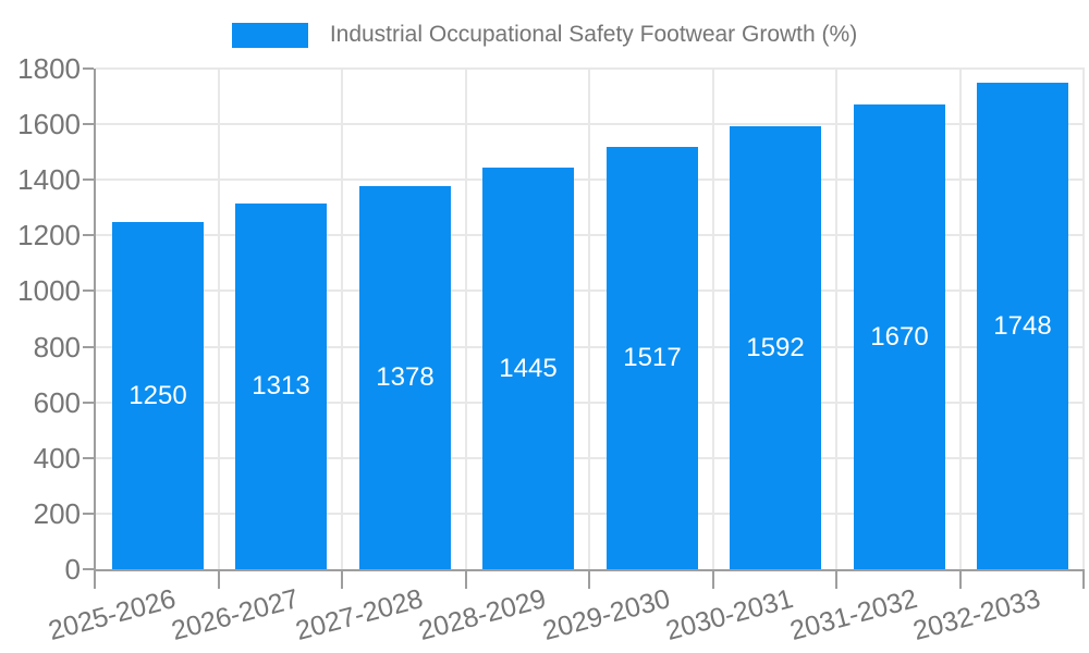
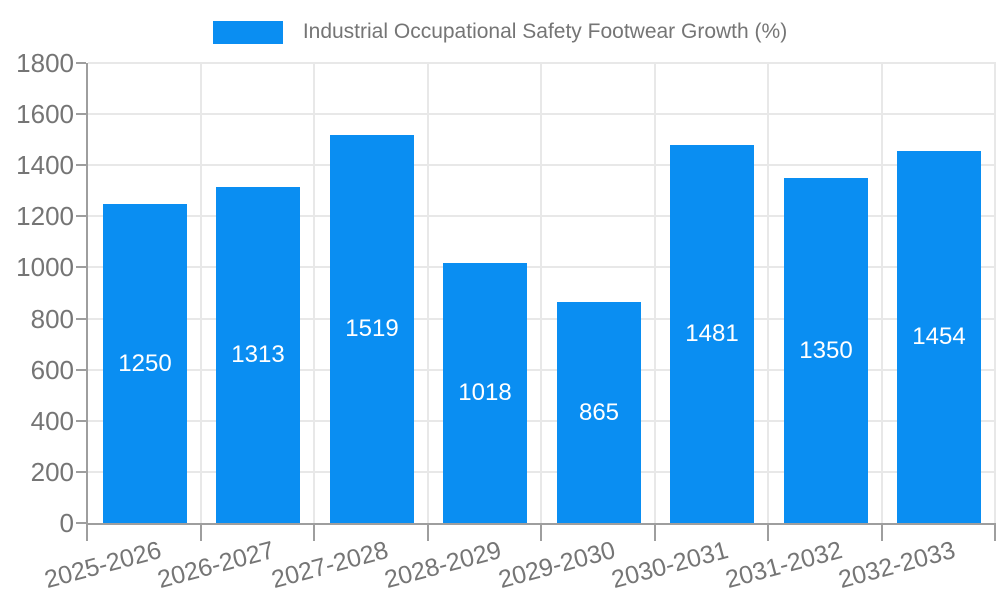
2027-2028: 1378 -> 1519
2028-2029: 1445 -> 1018
2029-2030: 1517 -> 865
2030-2031: 1592 -> 1481
2031-2032: 1670 -> 1350
2032-2033: 1748 -> 1454
